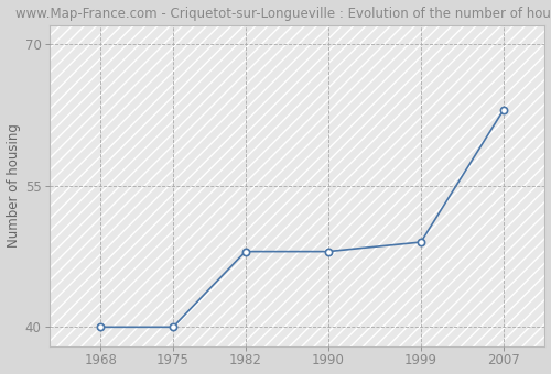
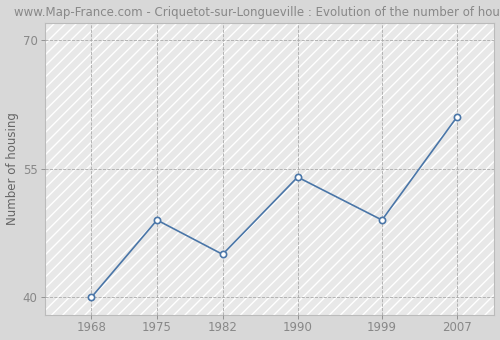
1975: 40 -> 49
1982: 48 -> 45
1990: 48 -> 54
2007: 63 -> 61
